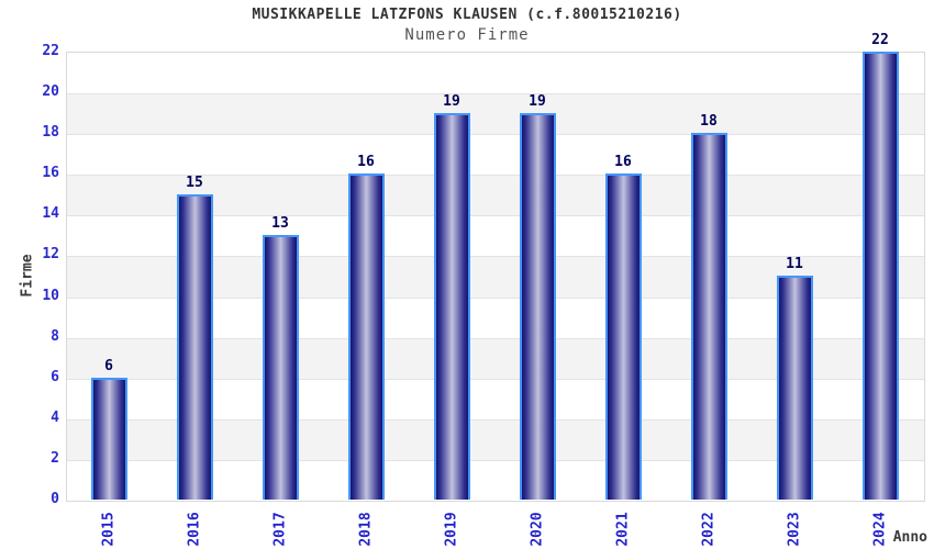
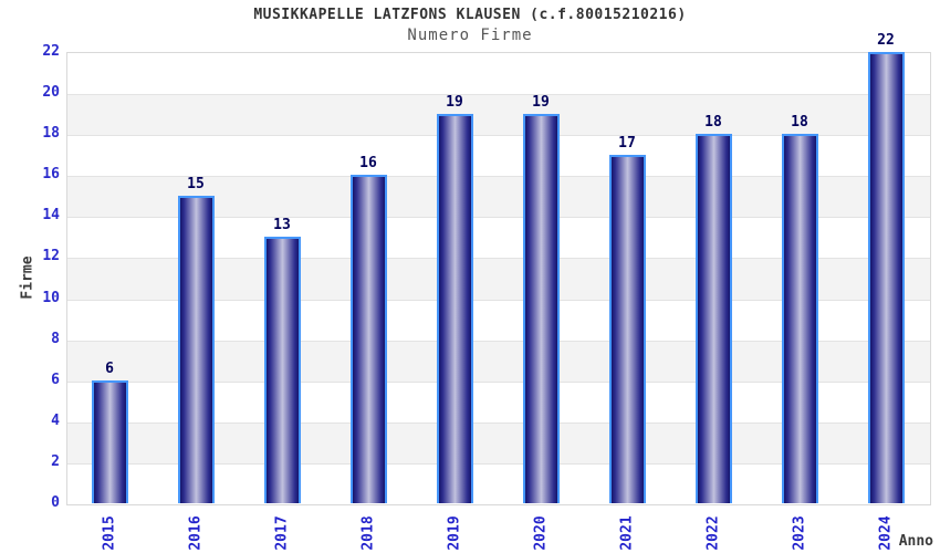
2021: 16 -> 17
2023: 11 -> 18
